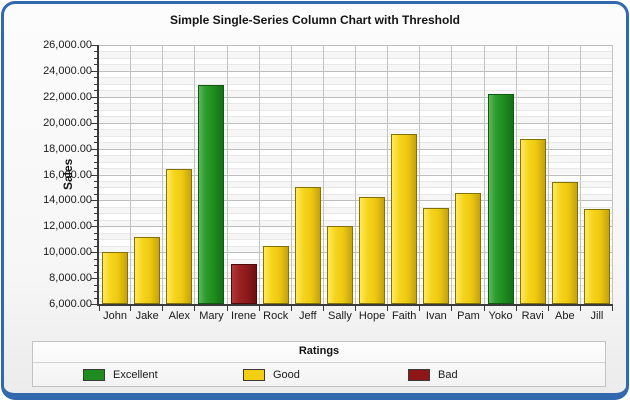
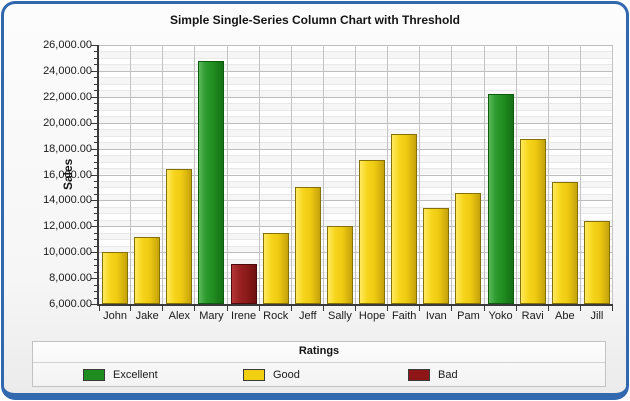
Mary: 23000 -> 24800
Rock: 10400 -> 11500
Hope: 14300 -> 17100
Jill: 13300 -> 12400
